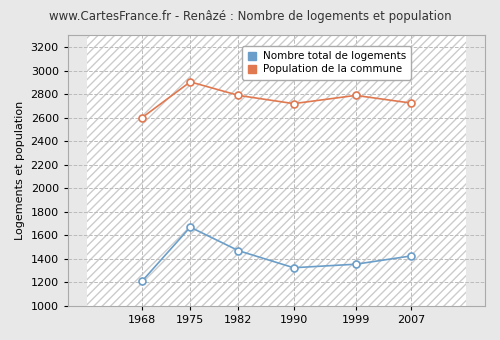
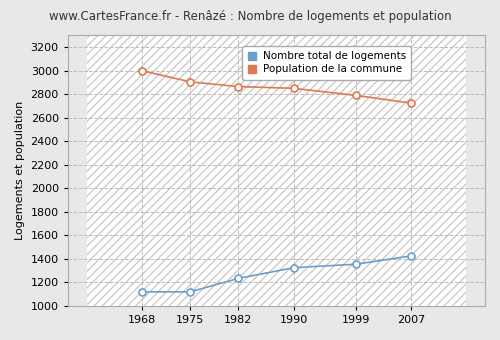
Nombre total de logements/1968: 1210 -> 1120
Population de la commune/1968: 2600 -> 3000
Nombre total de logements/1975: 1670 -> 1120
Nombre total de logements/1982: 1470 -> 1240
Population de la commune/1982: 2790 -> 2860
Population de la commune/1990: 2720 -> 2850
